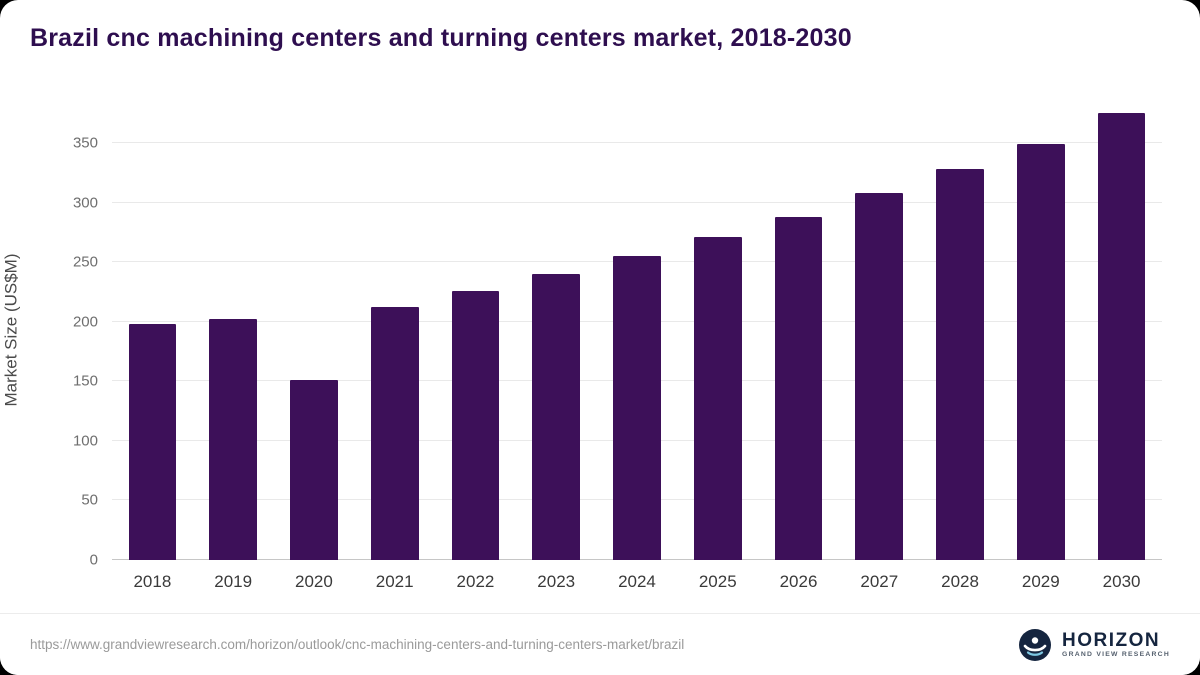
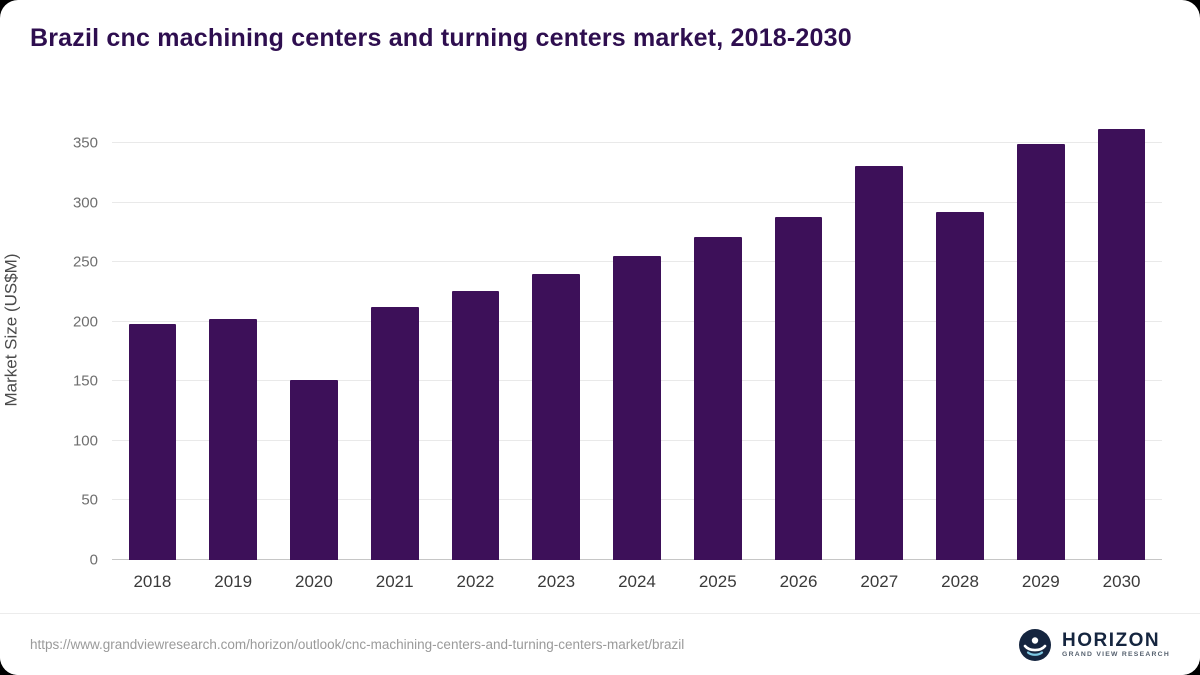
2027: 308 -> 331
2028: 328 -> 292
2030: 375 -> 362
